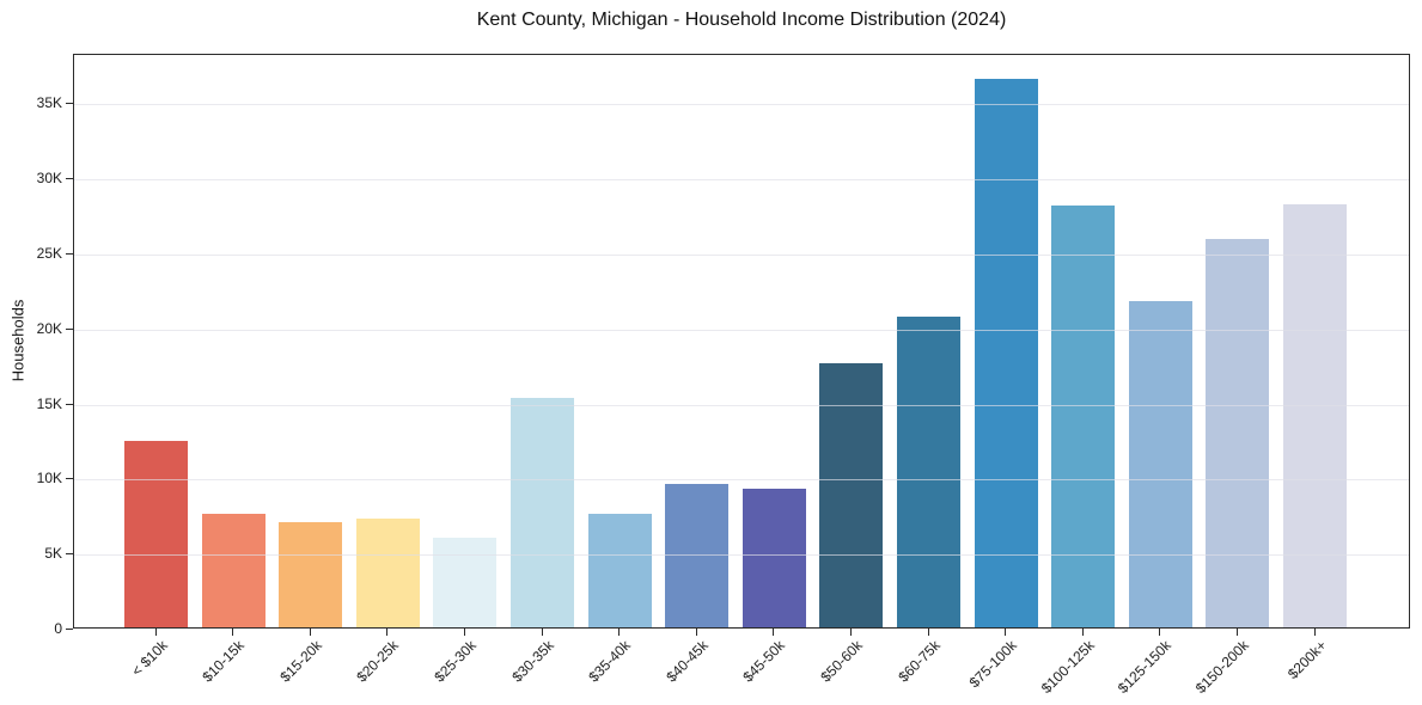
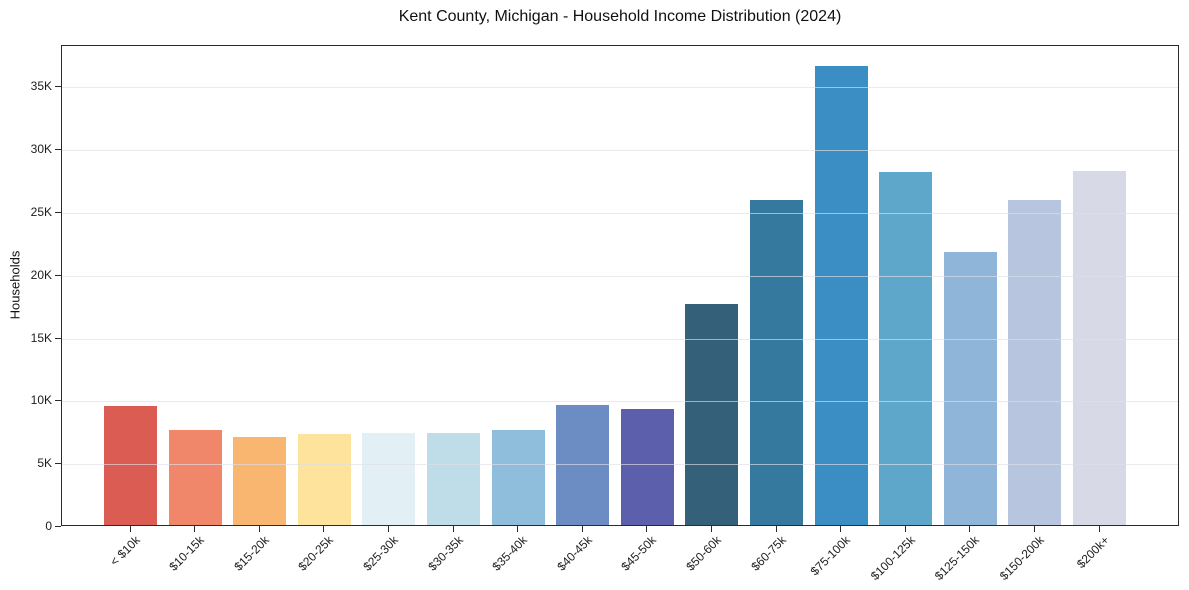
< $10k: 12.4K -> 9.4K
$25-30k: 6.0K -> 7.3K
$30-35k: 15.3K -> 7.4K
$60-75k: 20.7K -> 25.9K
